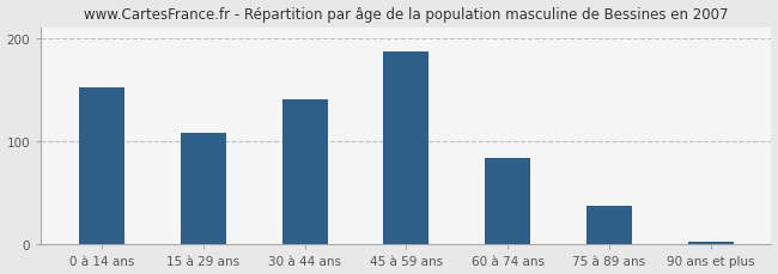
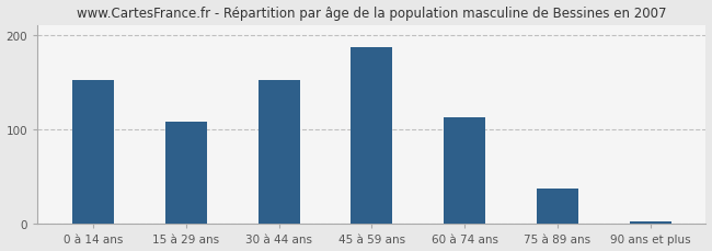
30 à 44 ans: 140 -> 152
60 à 74 ans: 84 -> 113
